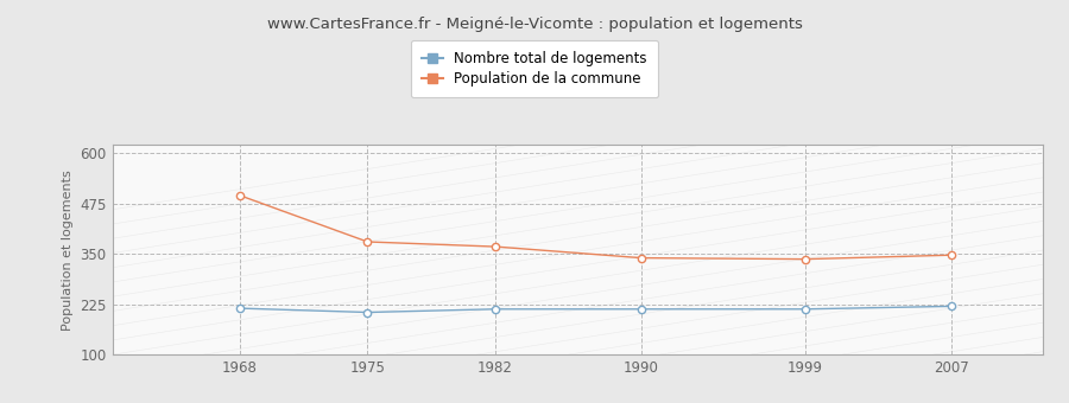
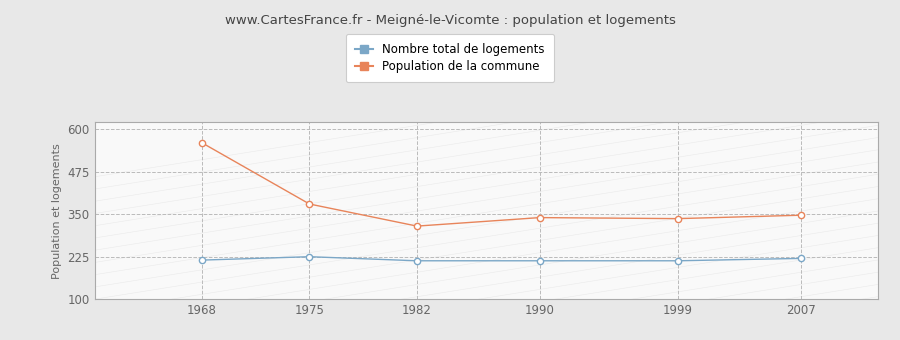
Population de la commune/1968: 495 -> 560
Nombre total de logements/1975: 205 -> 225
Population de la commune/1982: 368 -> 315
